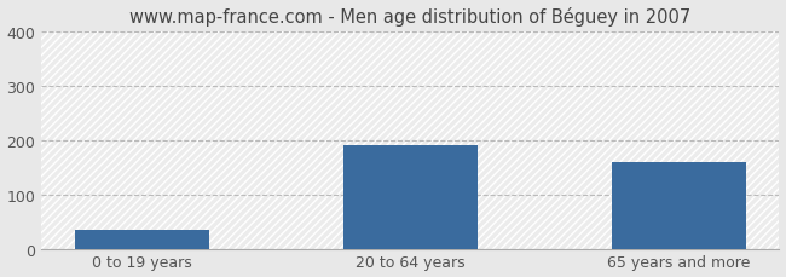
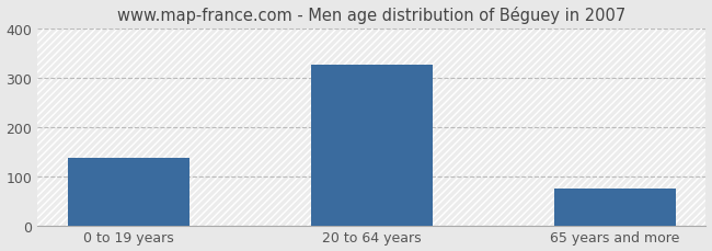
0 to 19 years: 35 -> 137
20 to 64 years: 190 -> 326
65 years and more: 160 -> 75
